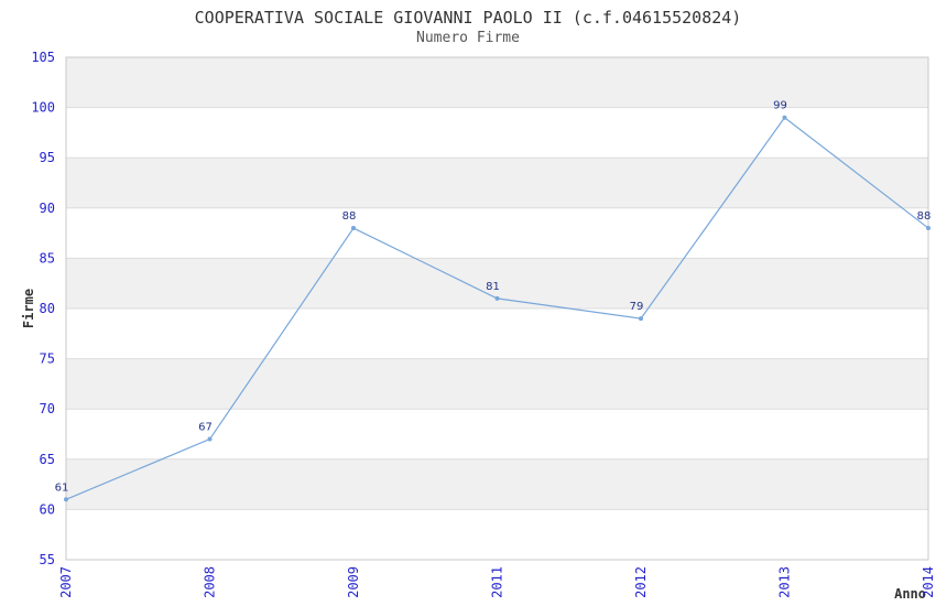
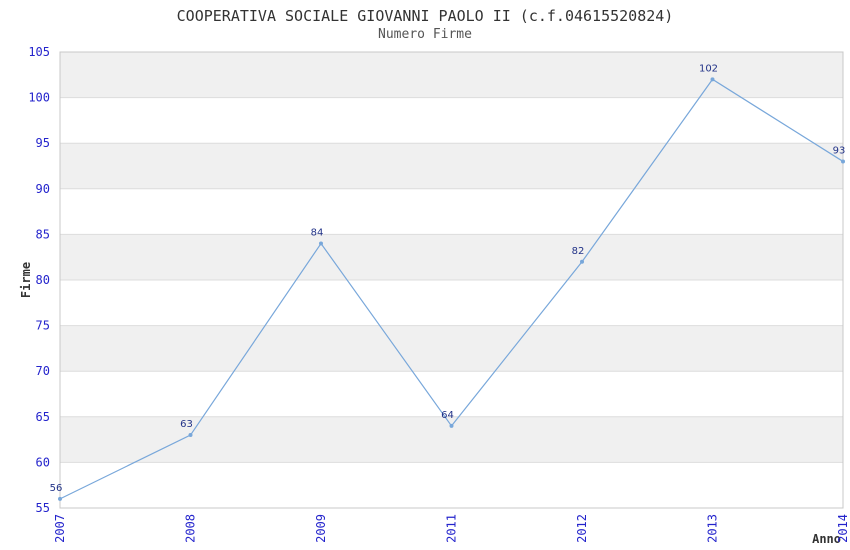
2007: 61 -> 56
2008: 67 -> 63
2009: 88 -> 84
2011: 81 -> 64
2012: 79 -> 82
2013: 99 -> 102
2014: 88 -> 93
